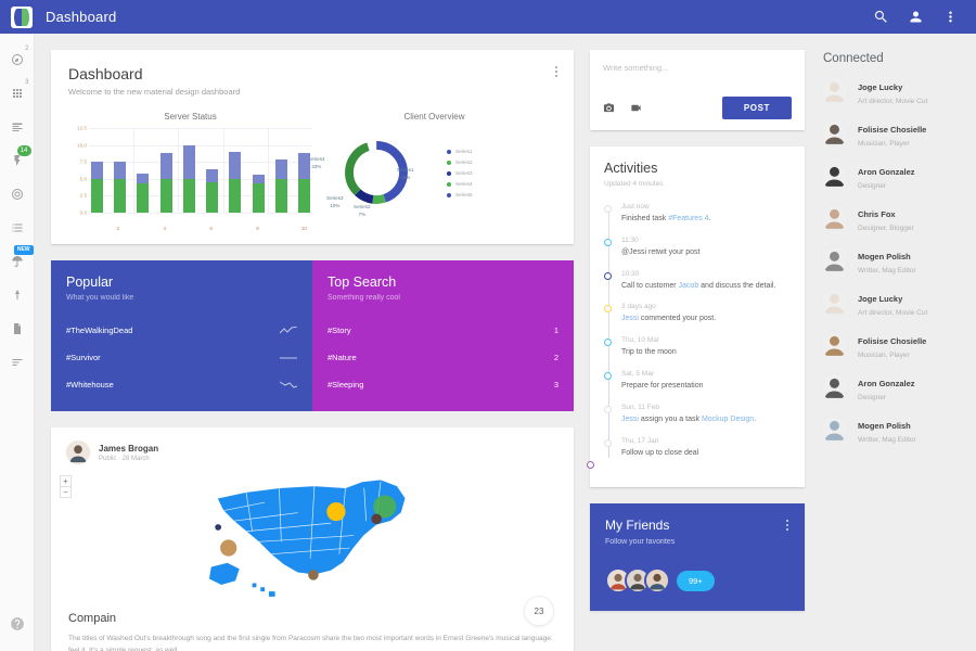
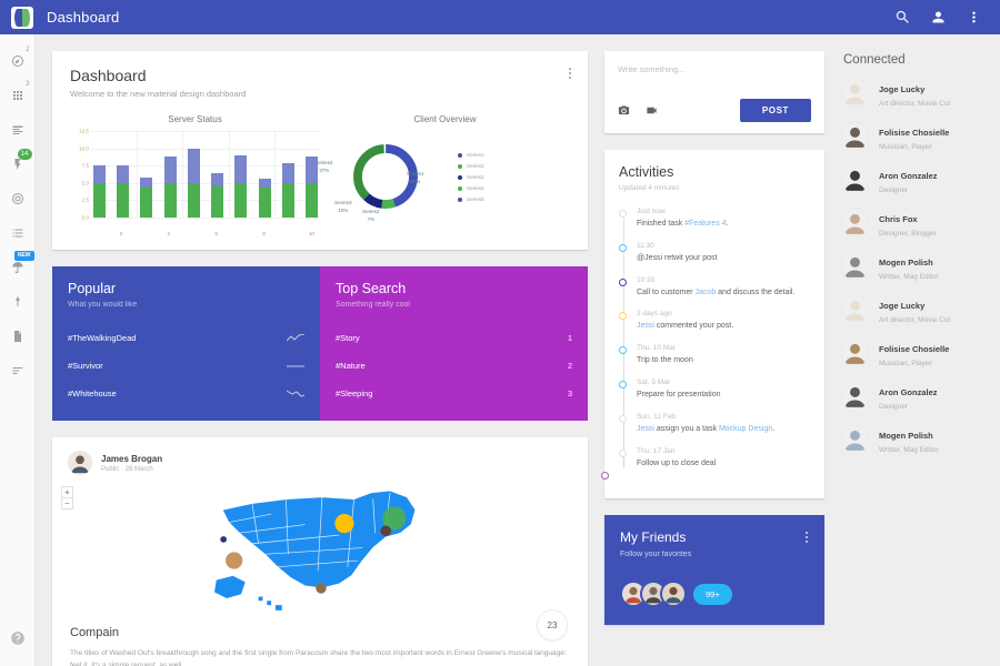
Client Overview/Series4: 33% -> 37%
